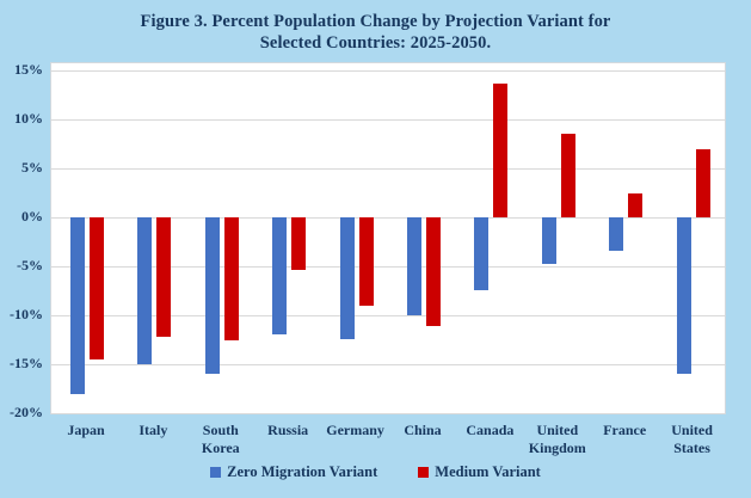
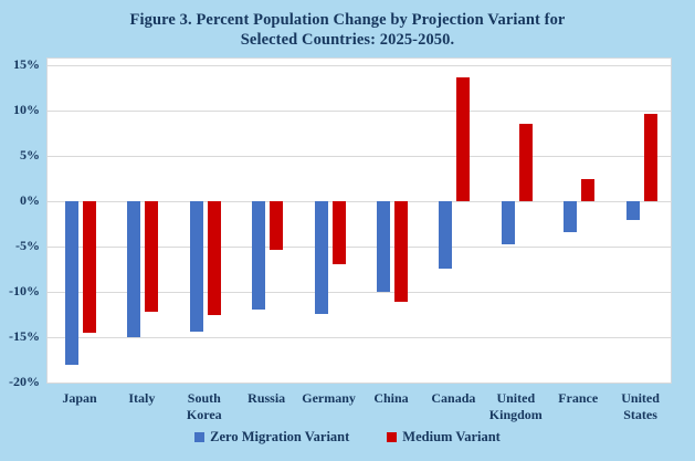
Zero Migration Variant/South Korea: -16% -> -14%
Medium Variant/Germany: -9% -> -7%
Zero Migration Variant/United States: -16% -> -2%
Medium Variant/United States: 7% -> 10%
